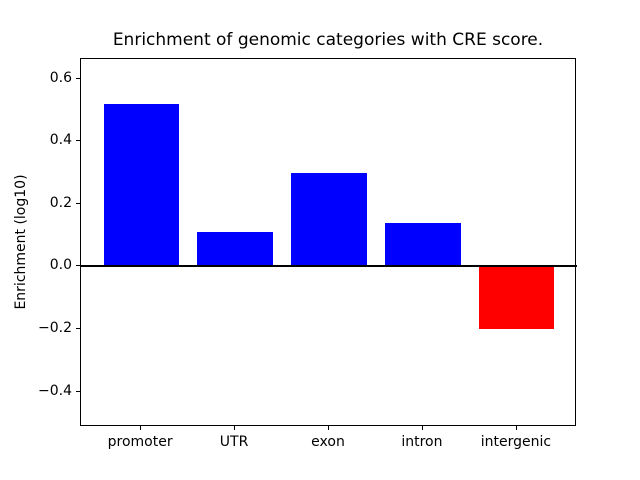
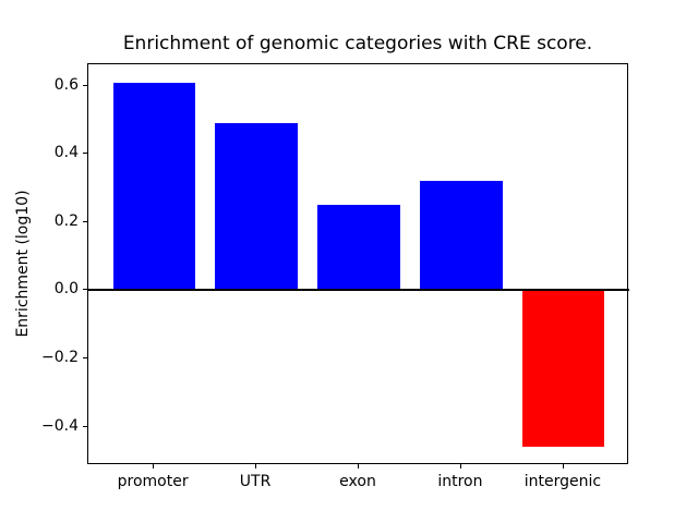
promoter: 0.52 -> 0.61
UTR: 0.11 -> 0.49
exon: 0.30 -> 0.25
intron: 0.14 -> 0.32
intergenic: -0.20 -> -0.46
